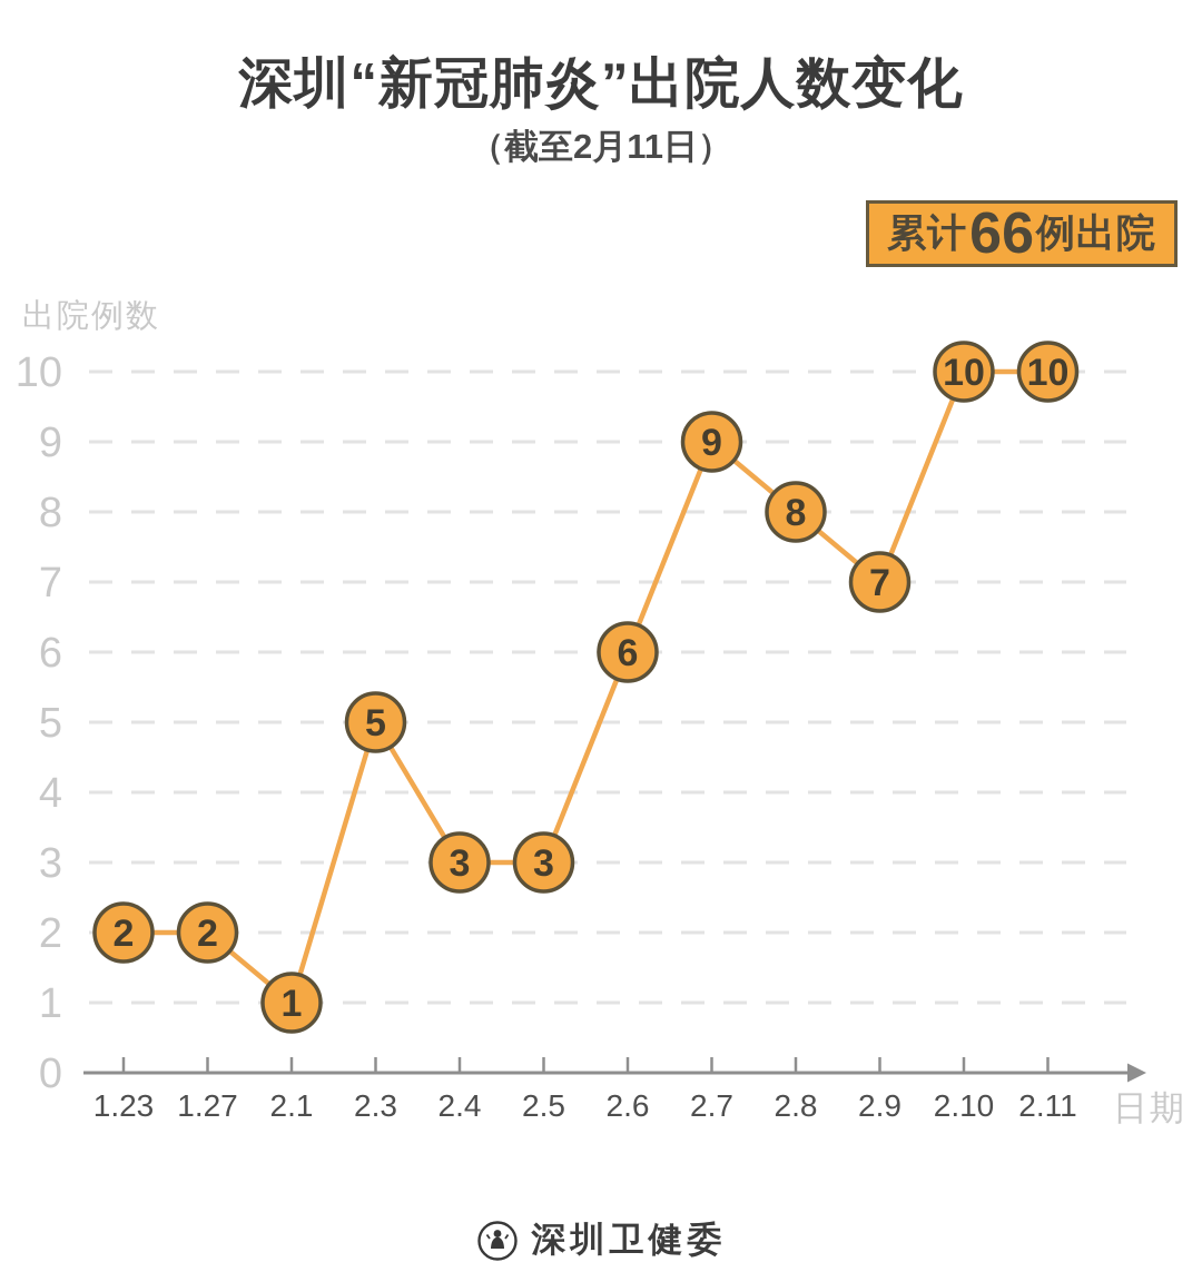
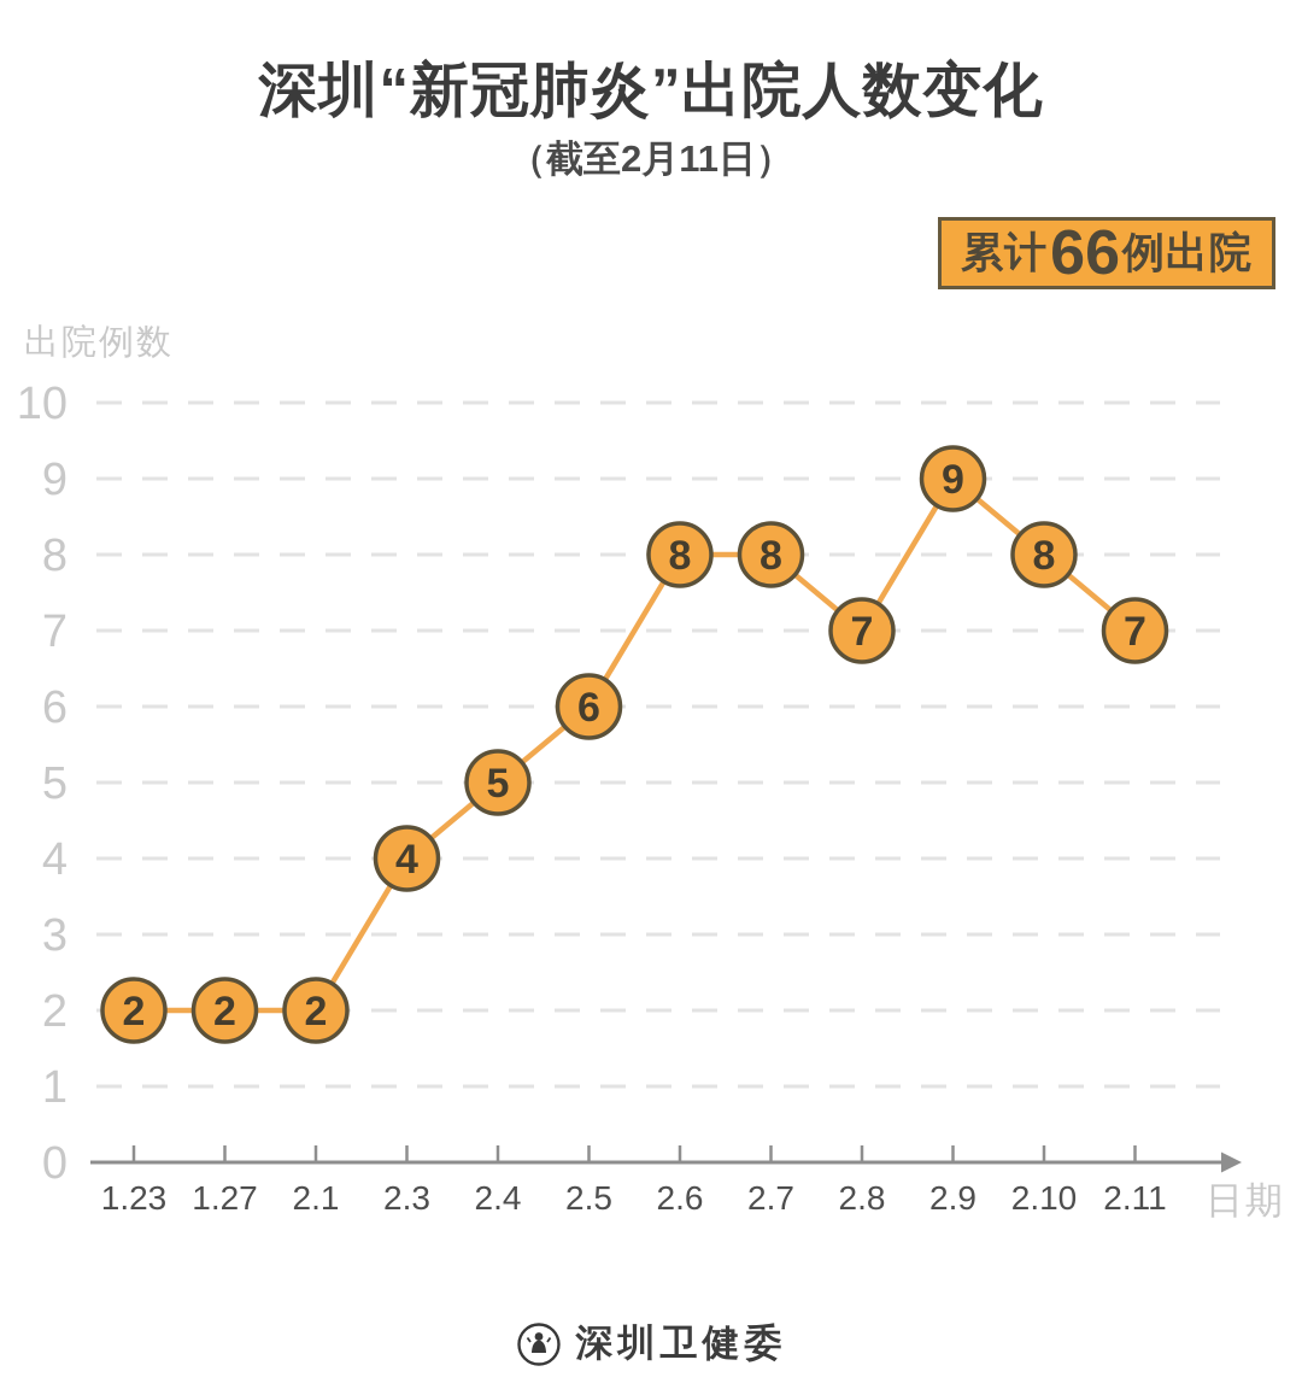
2.1: 1 -> 2
2.3: 5 -> 4
2.4: 3 -> 5
2.5: 3 -> 6
2.6: 6 -> 8
2.7: 9 -> 8
2.8: 8 -> 7
2.9: 7 -> 9
2.10: 10 -> 8
2.11: 10 -> 7
